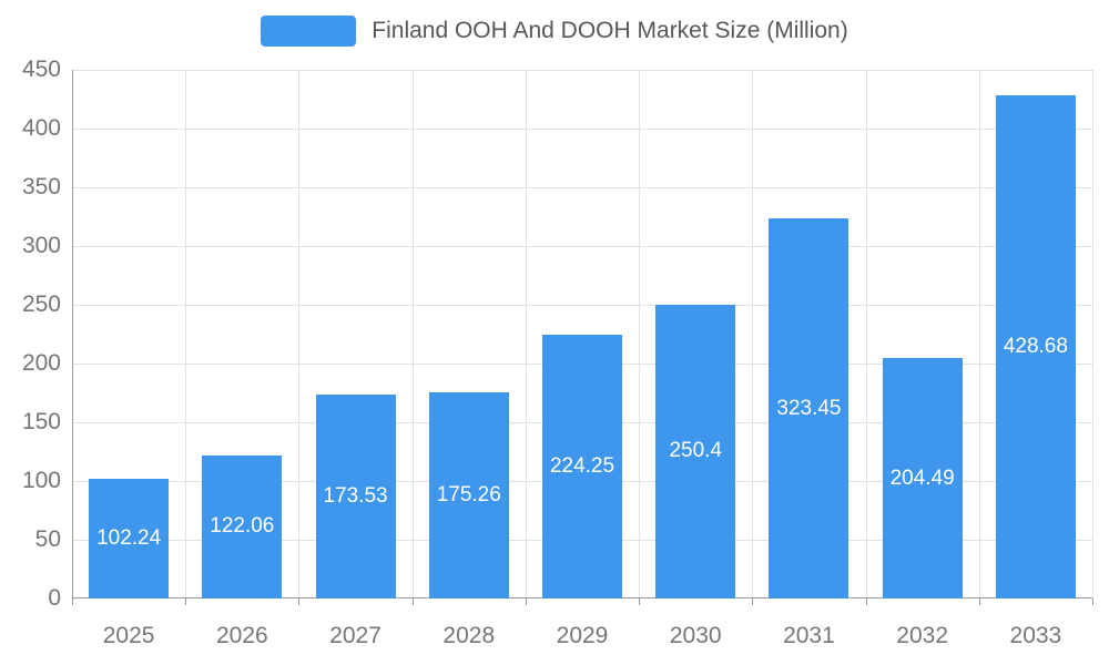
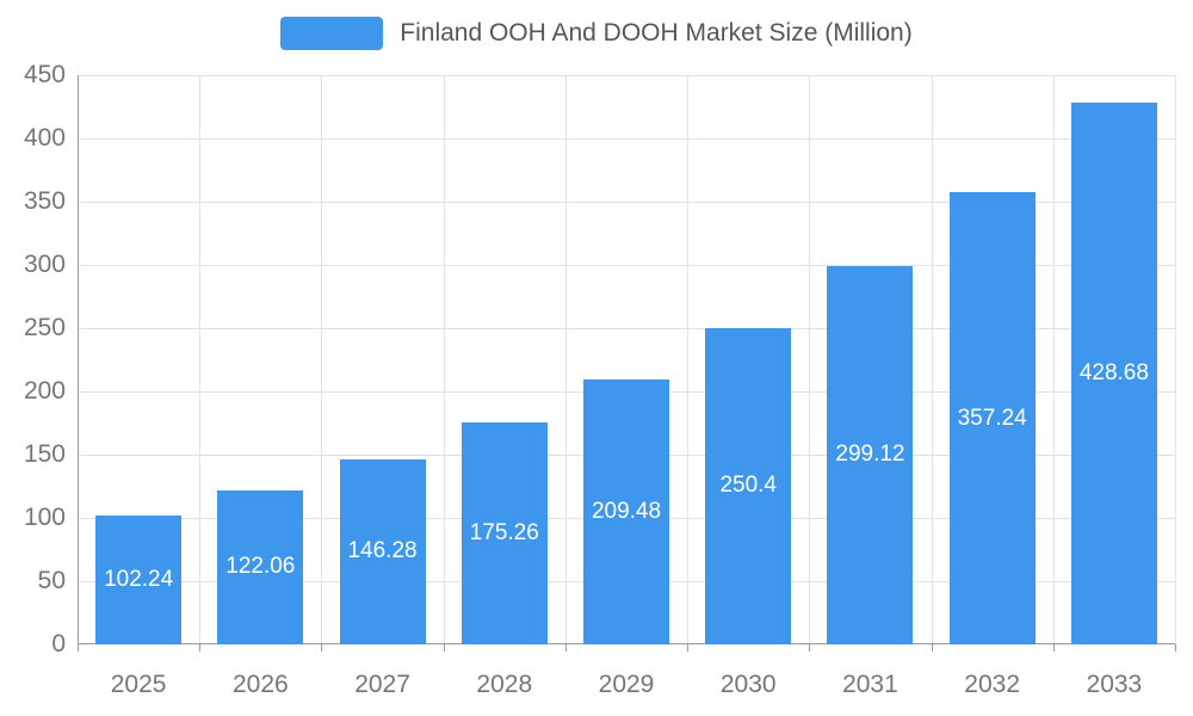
2027: 173.53 -> 146.28
2029: 224.25 -> 209.48
2031: 323.45 -> 299.12
2032: 204.49 -> 357.24
